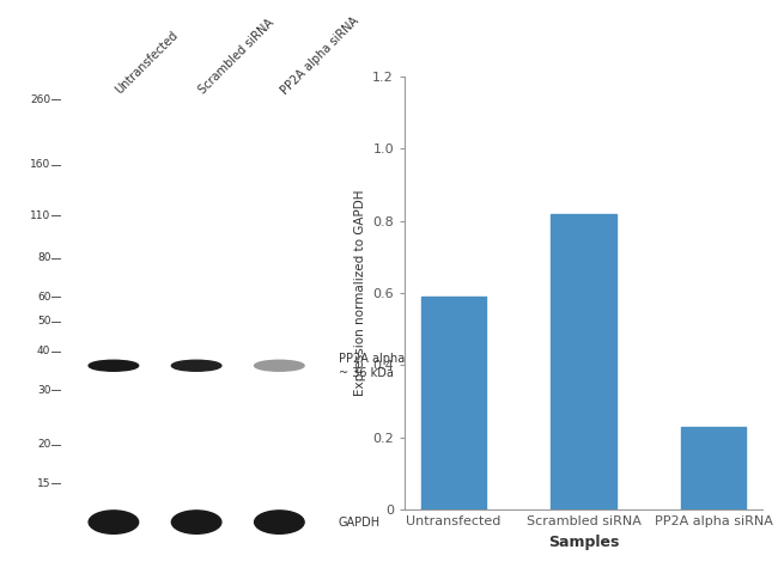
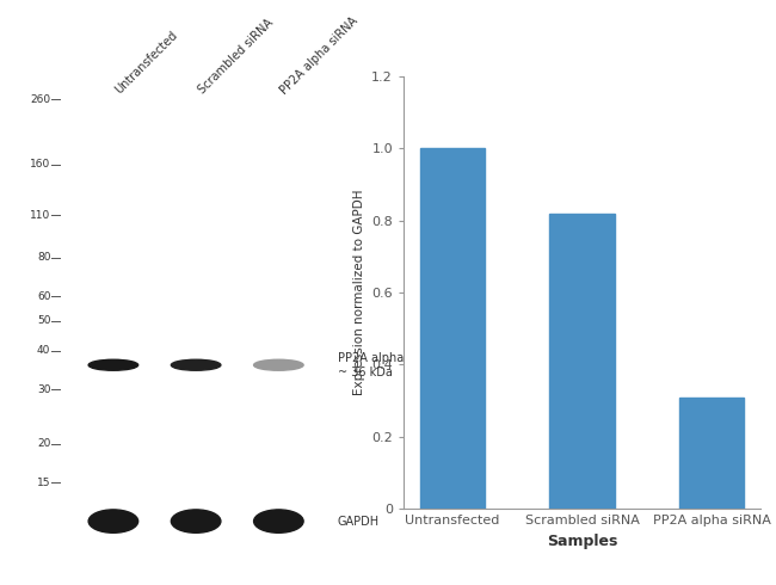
Untransfected: 0.59 -> 1.00
PP2A alpha siRNA: 0.23 -> 0.31
